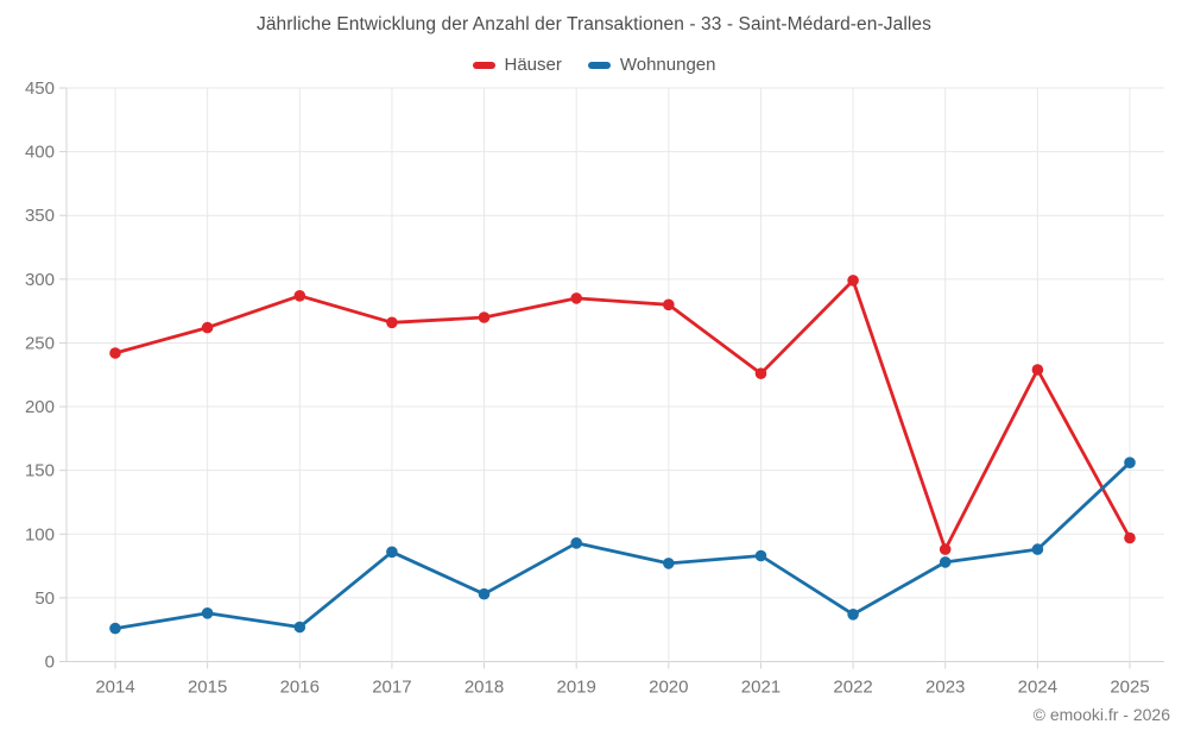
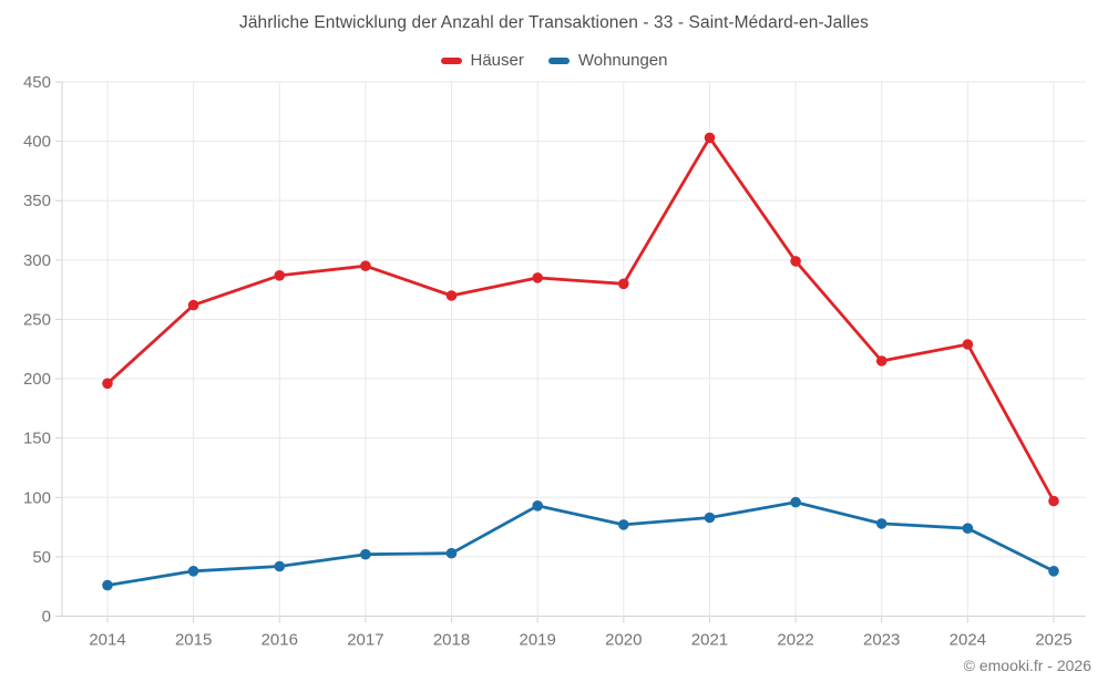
Häuser/2014: 242 -> 196
Wohnungen/2016: 27 -> 42
Häuser/2017: 266 -> 295
Wohnungen/2017: 86 -> 52
Häuser/2021: 226 -> 403
Wohnungen/2022: 37 -> 96
Häuser/2023: 88 -> 215
Wohnungen/2024: 88 -> 74
Wohnungen/2025: 156 -> 38
